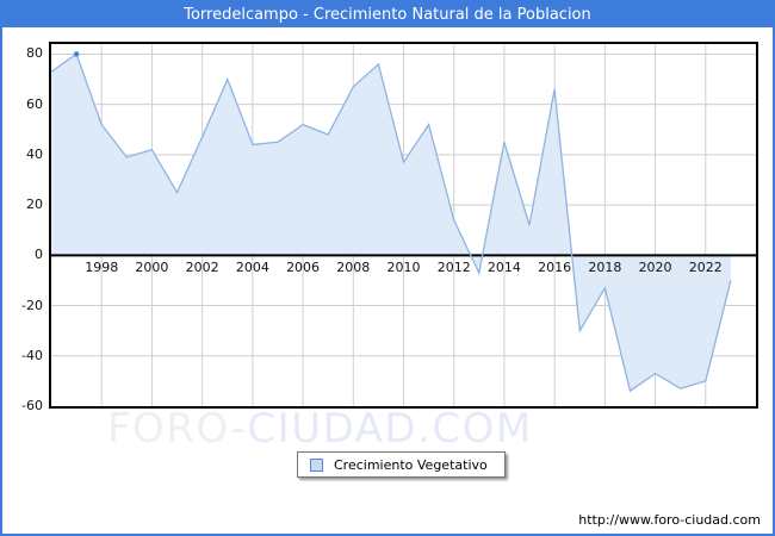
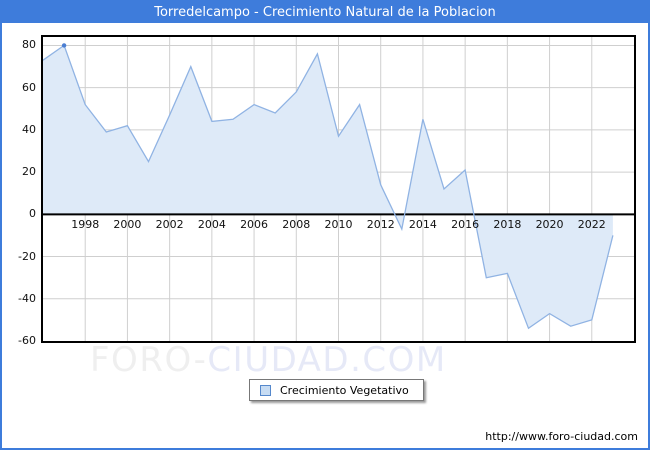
2008: 67 -> 58
2016: 66 -> 21
2018: -13 -> -28
